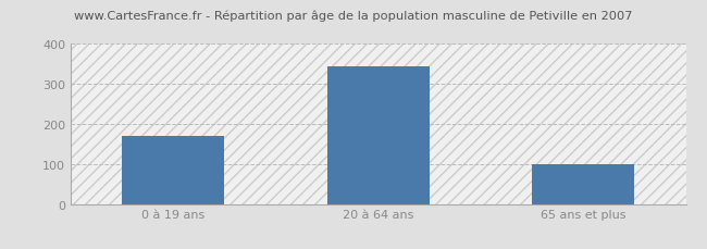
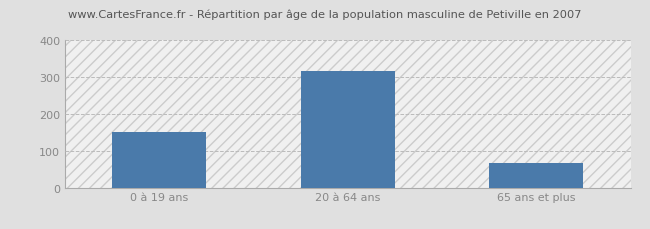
0 à 19 ans: 170 -> 152
20 à 64 ans: 345 -> 317
65 ans et plus: 100 -> 68
